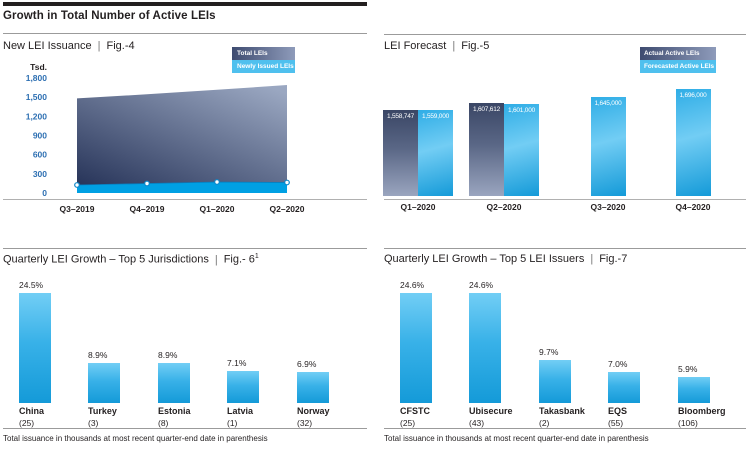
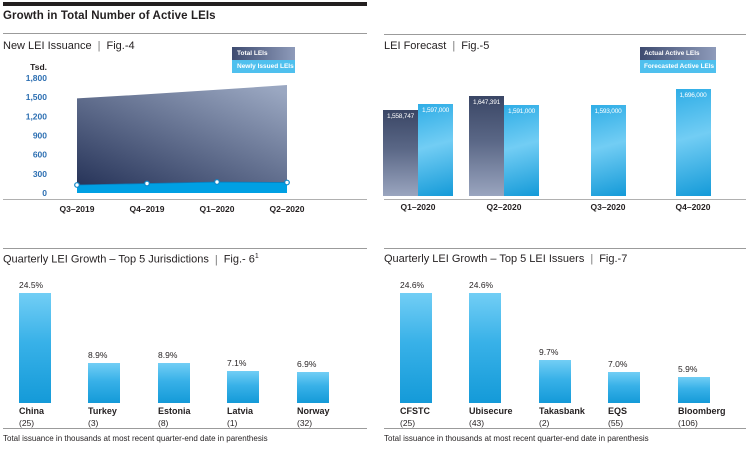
LEI Forecast/Forecasted Active LEIs/Q1–2020: 1,559,000 -> 1,597,000
LEI Forecast/Actual Active LEIs/Q2–2020: 1,607,612 -> 1,647,391
LEI Forecast/Forecasted Active LEIs/Q2–2020: 1,601,000 -> 1,591,000
LEI Forecast/Forecasted Active LEIs/Q3–2020: 1,645,000 -> 1,593,000
